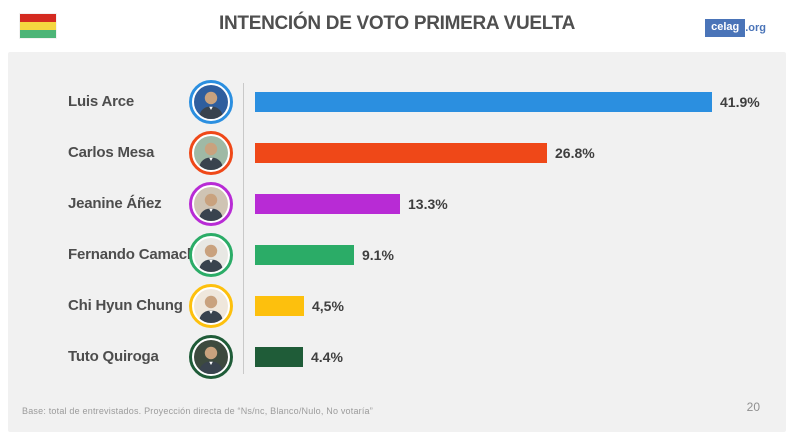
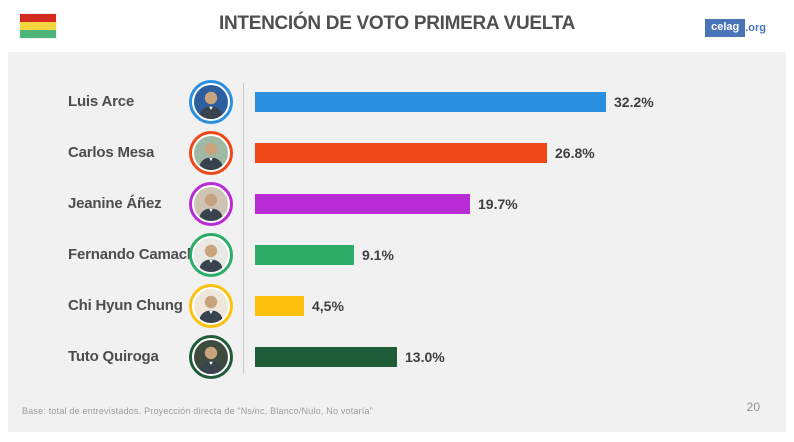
Luis Arce: 41.9% -> 32.2%
Jeanine Áñez: 13.3% -> 19.7%
Tuto Quiroga: 4.4% -> 13.0%
